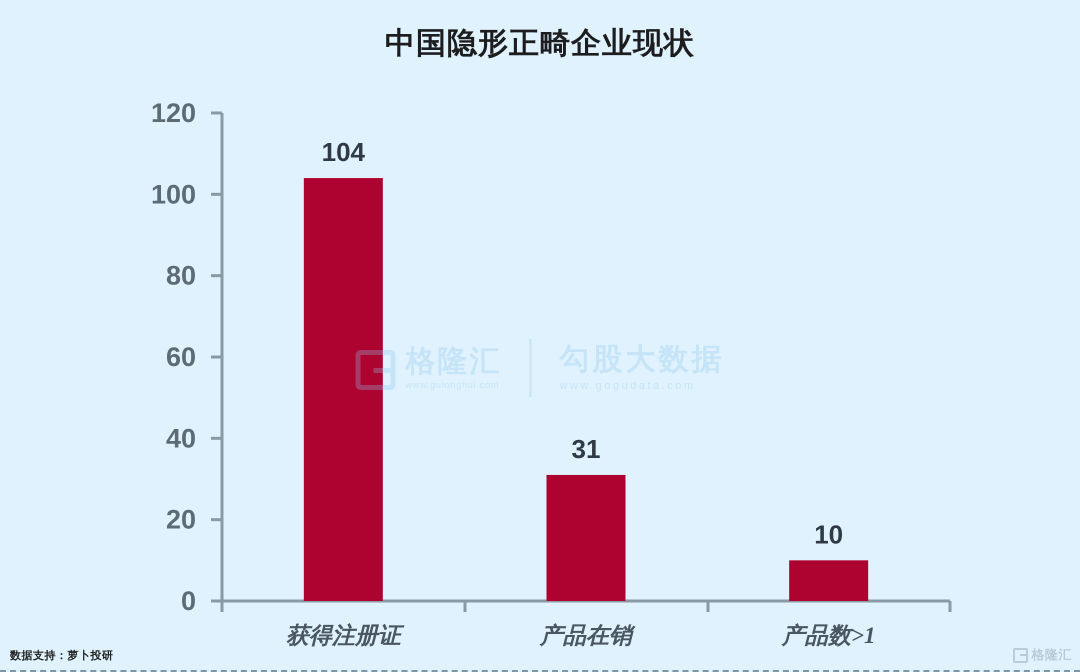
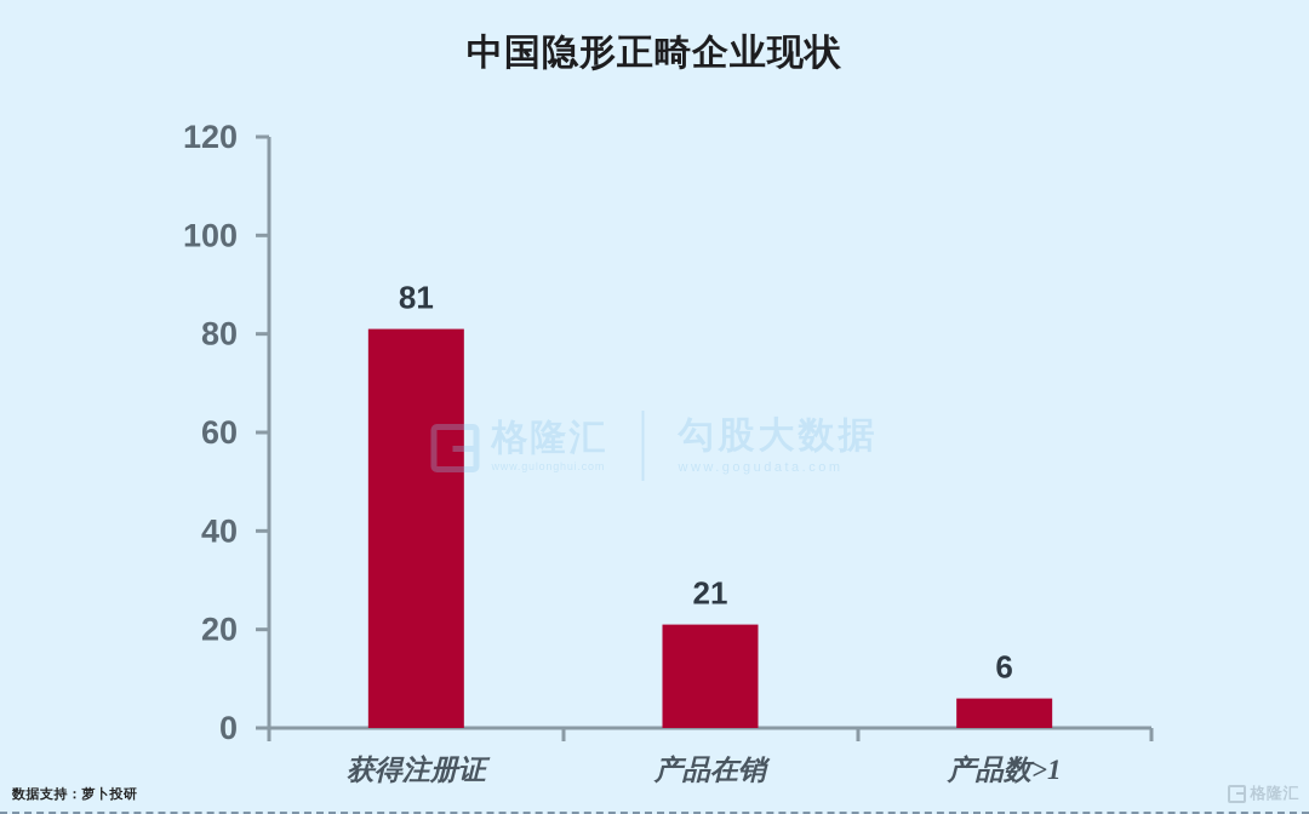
获得注册证: 104 -> 81
产品在销: 31 -> 21
产品数>1: 10 -> 6
